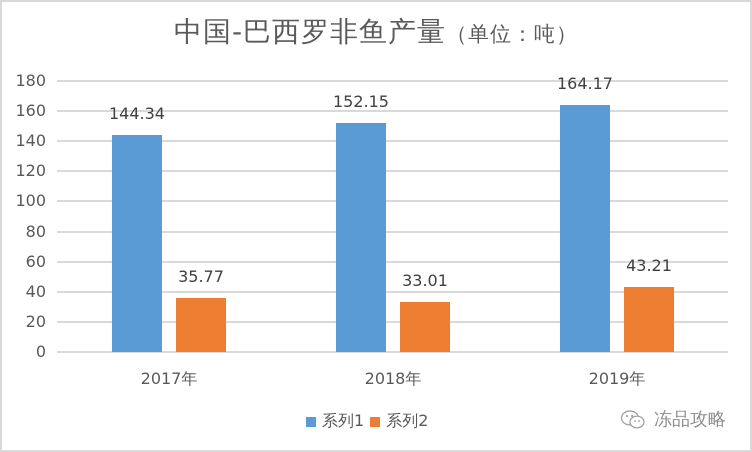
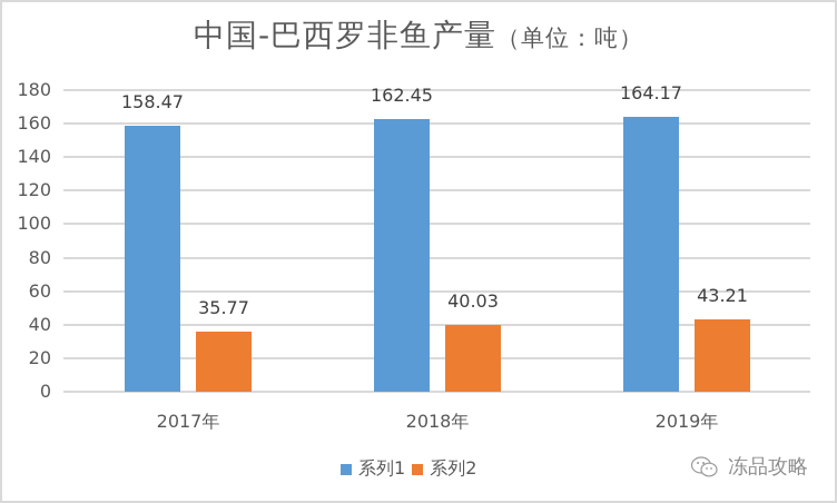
系列1/2017年: 144.34 -> 158.47
系列1/2018年: 152.15 -> 162.45
系列2/2018年: 33.01 -> 40.03
